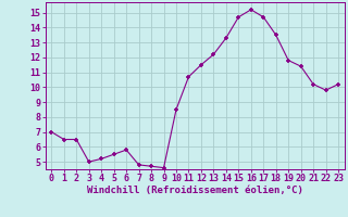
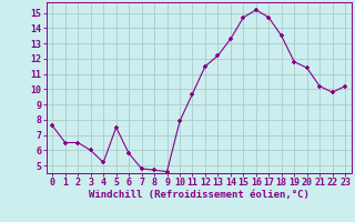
0: 7.0 -> 7.6
3: 5.0 -> 6.0
5: 5.5 -> 7.5
10: 8.5 -> 7.9
11: 10.7 -> 9.7
